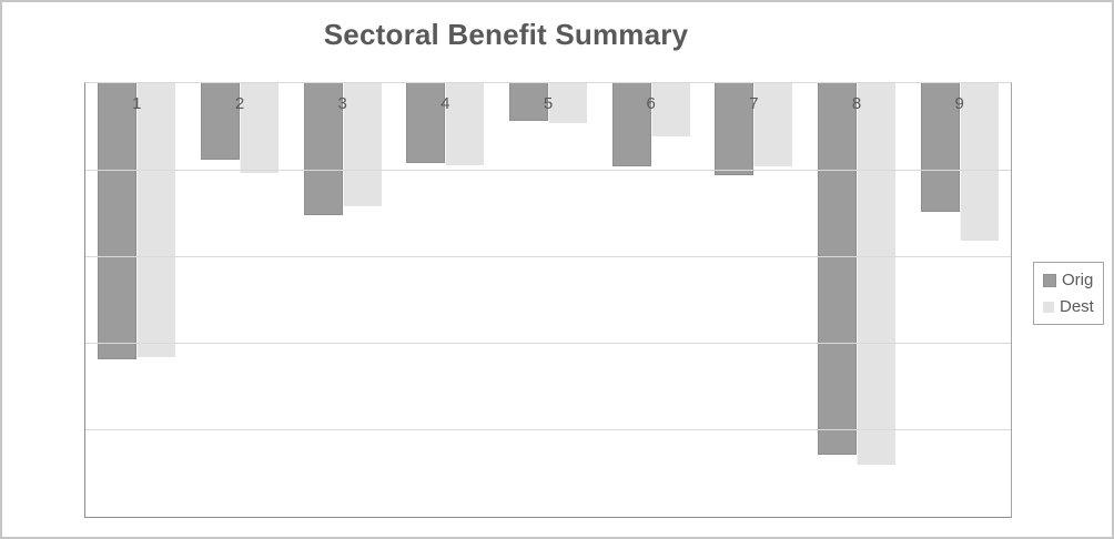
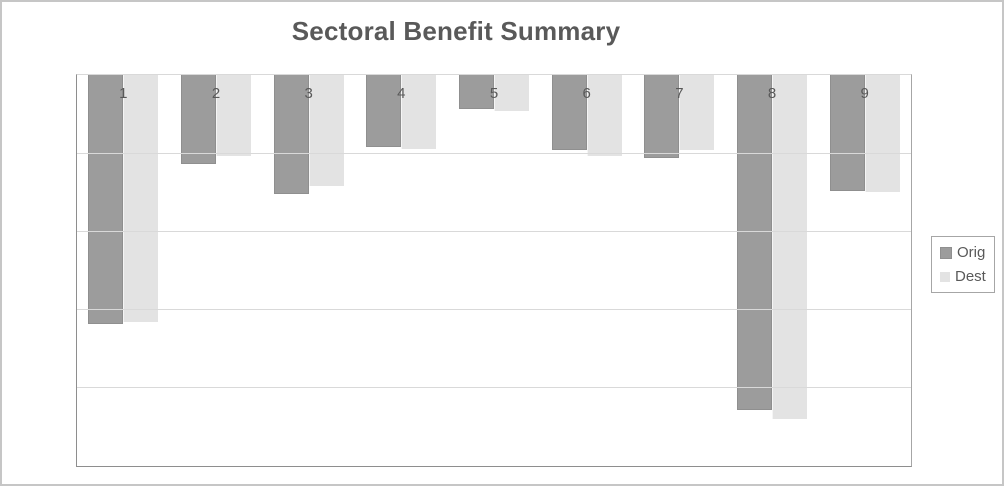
Orig/2: -44 -> -57
Dest/6: -31 -> -52
Dest/9: -91 -> -75
